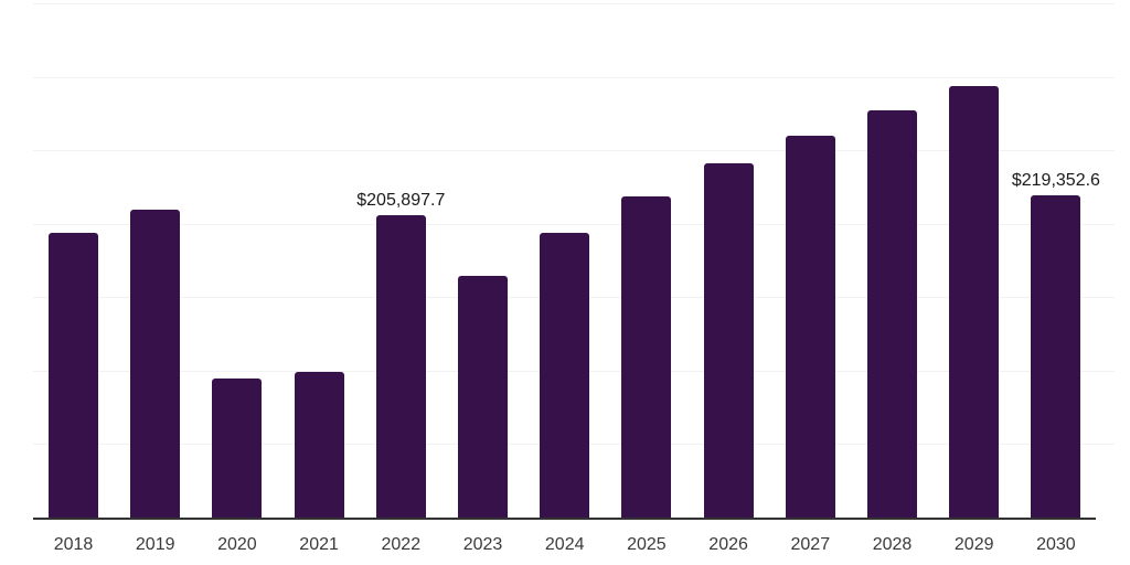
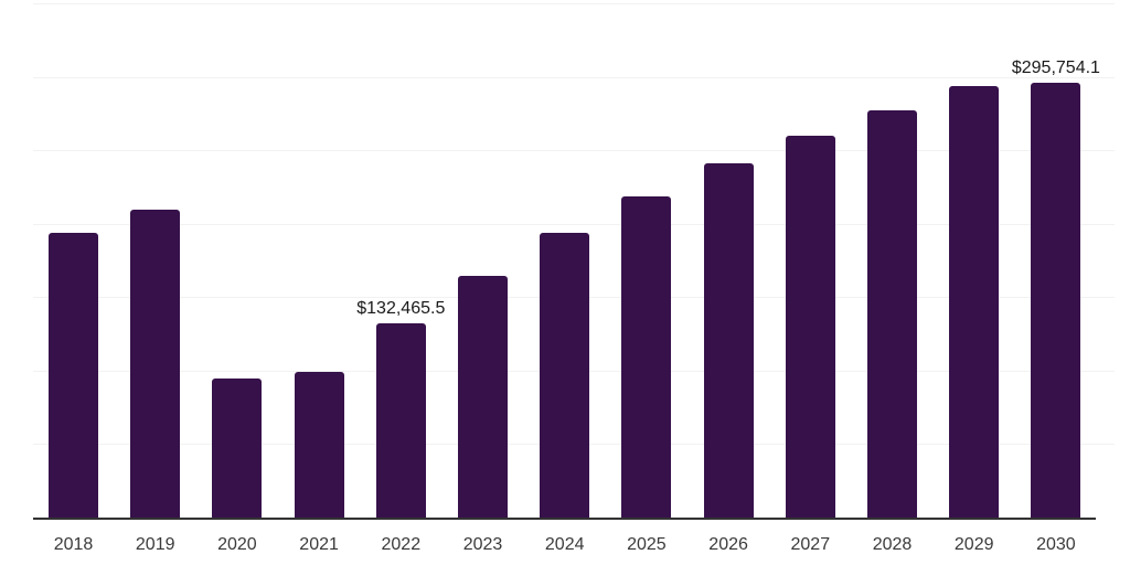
2022: $205,897.7 -> $132,465.5
2030: $219,352.6 -> $295,754.1
